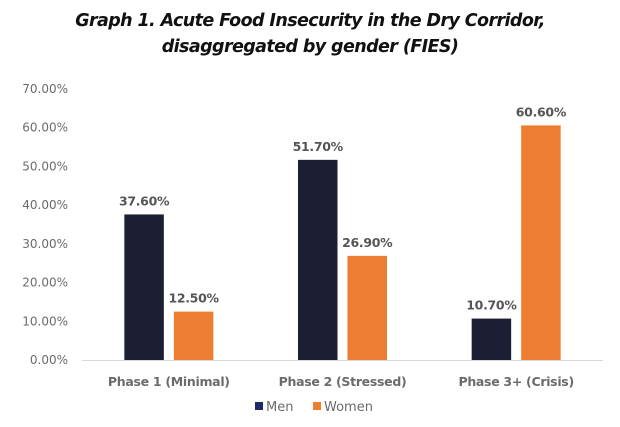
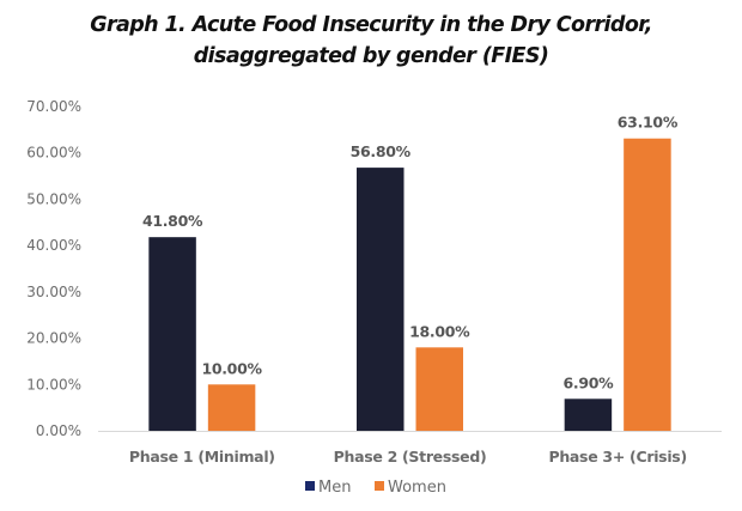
Men/Phase 1 (Minimal): 37.60% -> 41.80%
Women/Phase 1 (Minimal): 12.50% -> 10.00%
Men/Phase 2 (Stressed): 51.70% -> 56.80%
Women/Phase 2 (Stressed): 26.90% -> 18.00%
Men/Phase 3+ (Crisis): 10.70% -> 6.90%
Women/Phase 3+ (Crisis): 60.60% -> 63.10%
